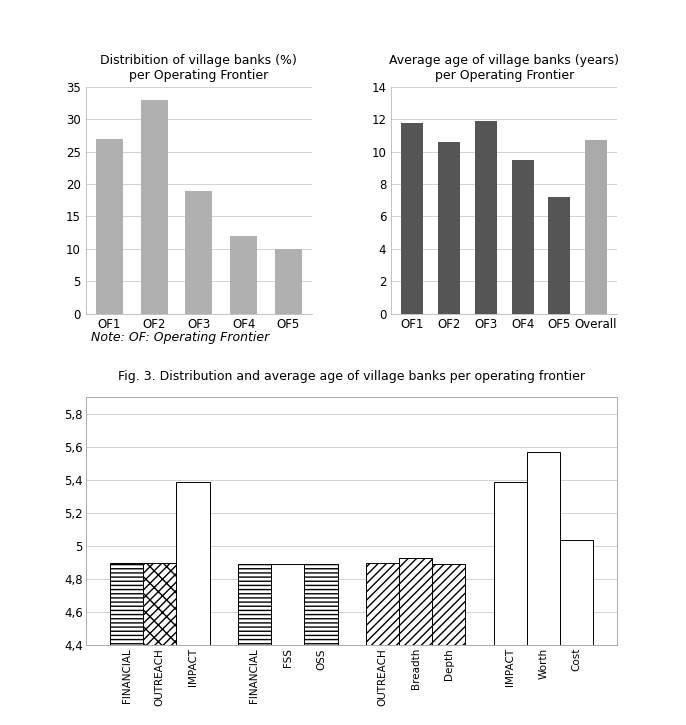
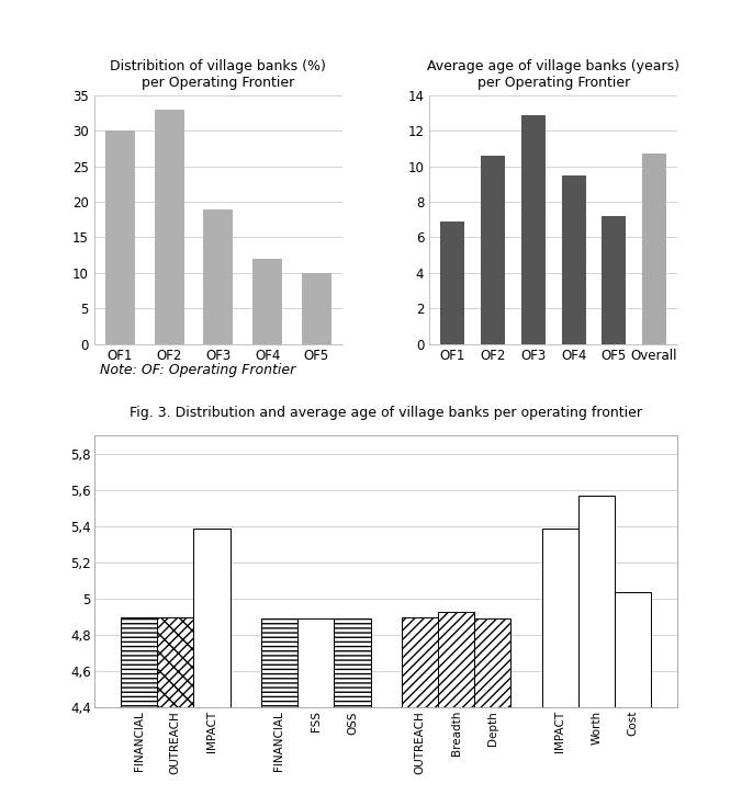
Distribition of village banks (%) per Operating Frontier/OF1: 27 -> 30
Average age of village banks (years) per Operating Frontier/OF1: 11.8 -> 6.9
Average age of village banks (years) per Operating Frontier/OF3: 11.9 -> 12.9
